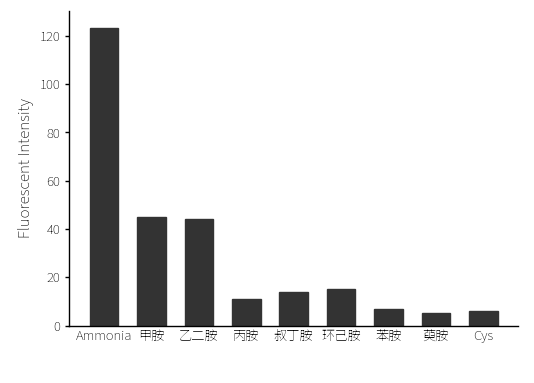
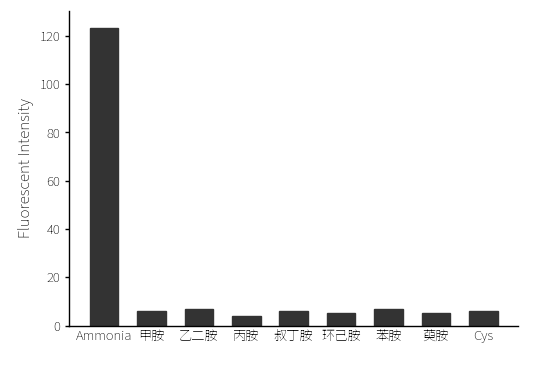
甲胺: 45 -> 6
乙二胺: 44 -> 7
丙胺: 11 -> 4
叔丁胺: 14 -> 6
环己胺: 15 -> 5
